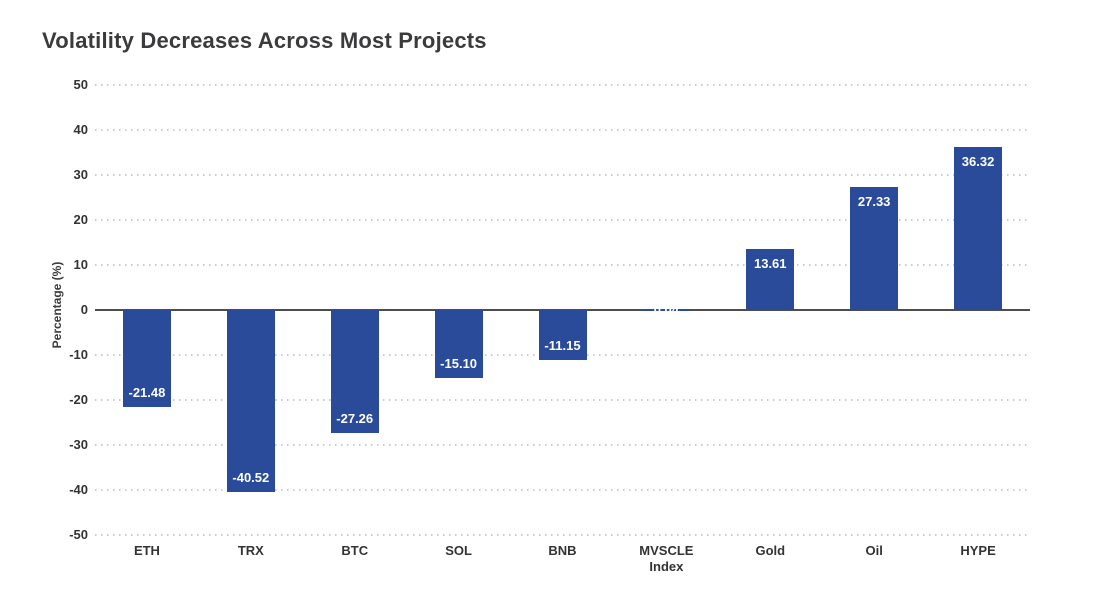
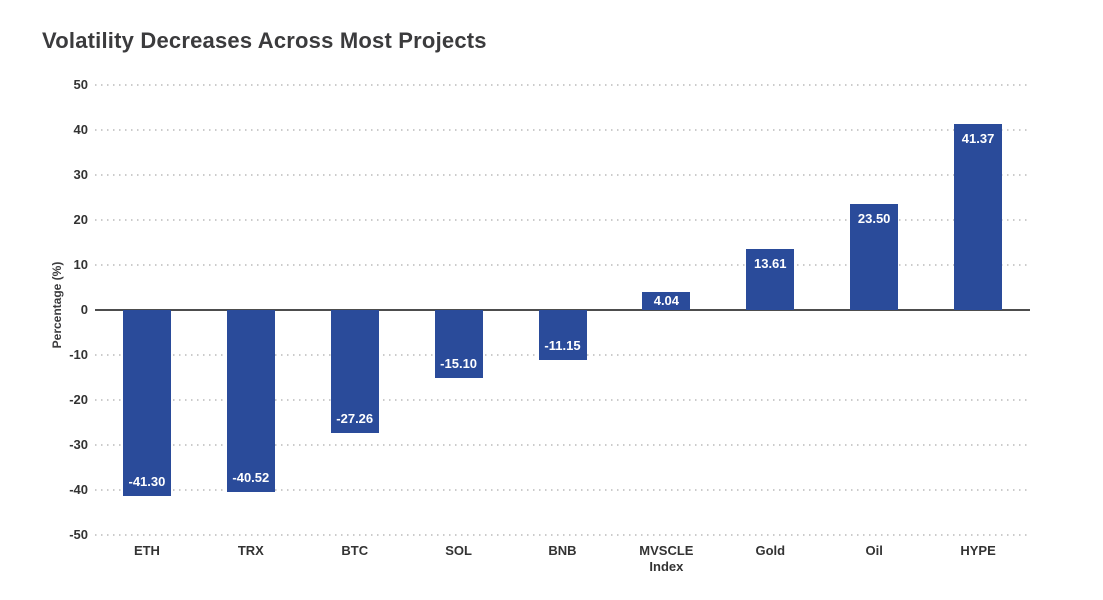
ETH: -21.48 -> -41.30
MVSCLE Index: 0.04 -> 4.04
Oil: 27.33 -> 23.50
HYPE: 36.32 -> 41.37
